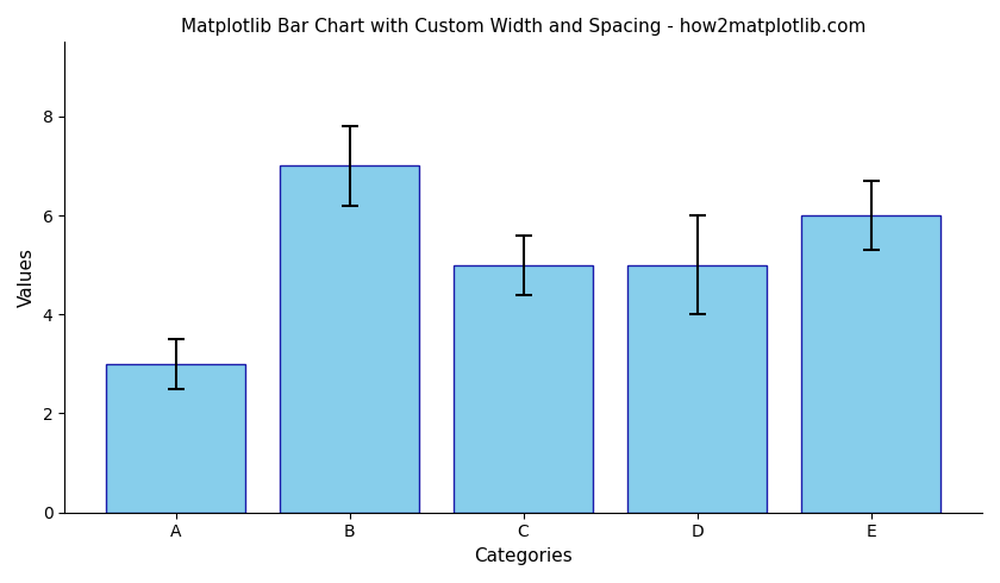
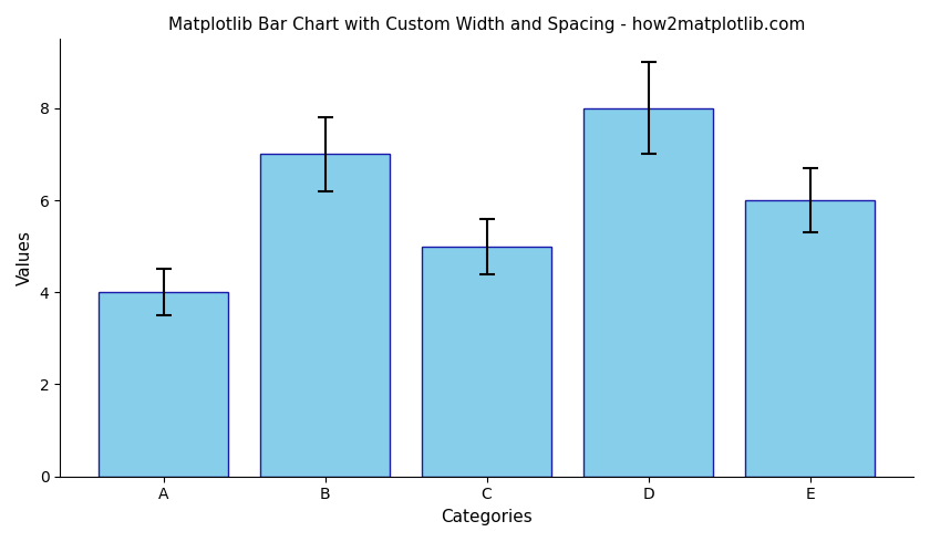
A: 3 -> 4
D: 5 -> 8
